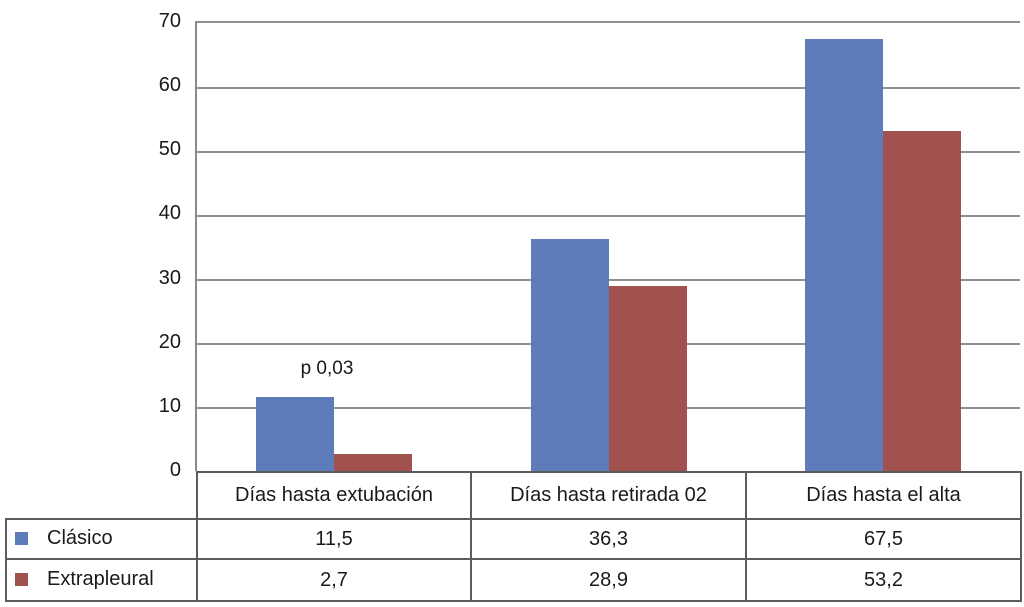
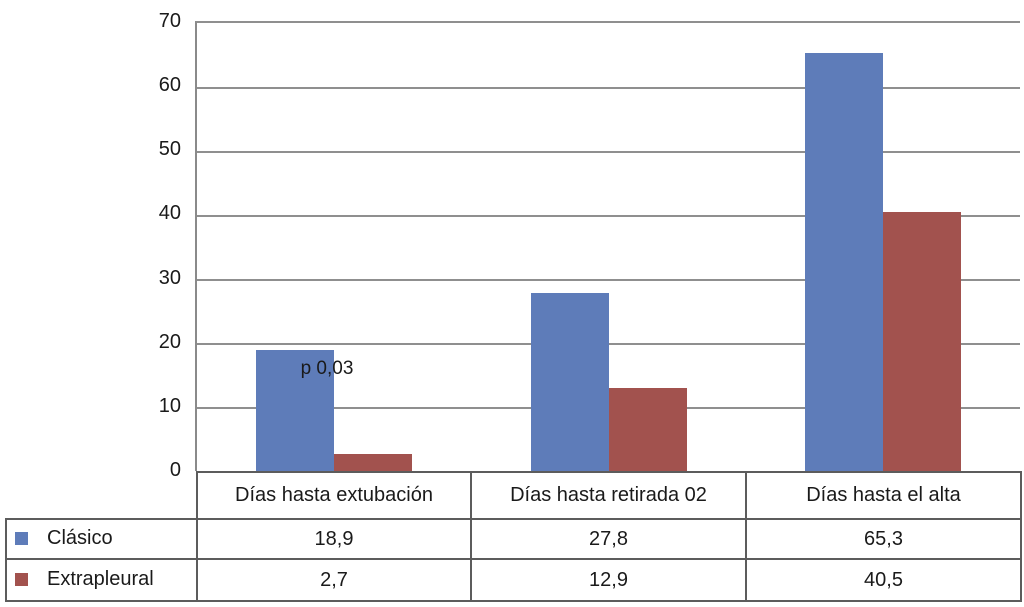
Clásico/Días hasta extubación: 11,5 -> 18,9
Clásico/Días hasta retirada 02: 36,3 -> 27,8
Extrapleural/Días hasta retirada 02: 28,9 -> 12,9
Clásico/Días hasta el alta: 67,5 -> 65,3
Extrapleural/Días hasta el alta: 53,2 -> 40,5
